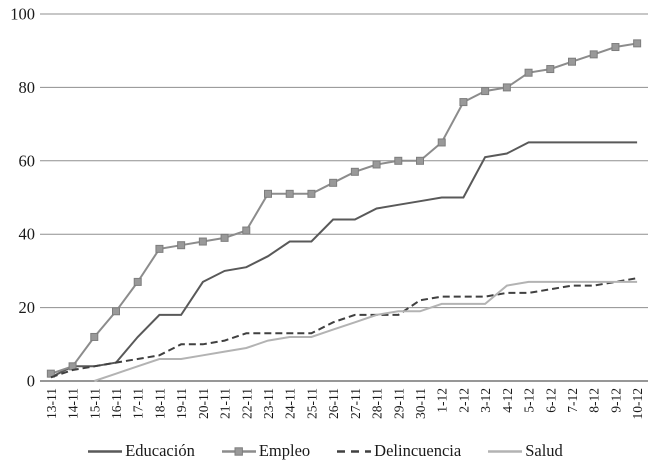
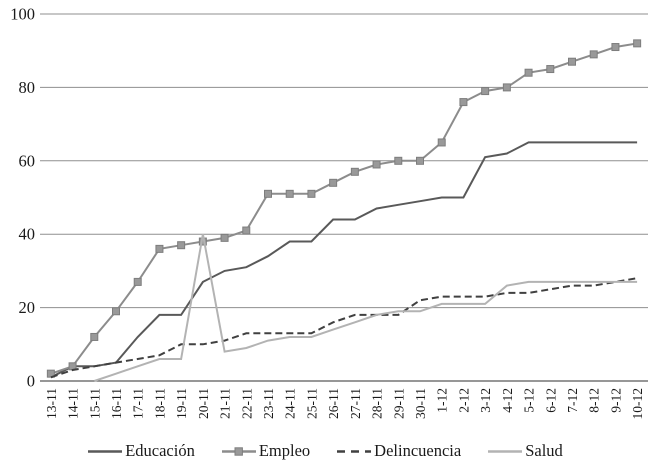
Salud/20-11: 7 -> 40
